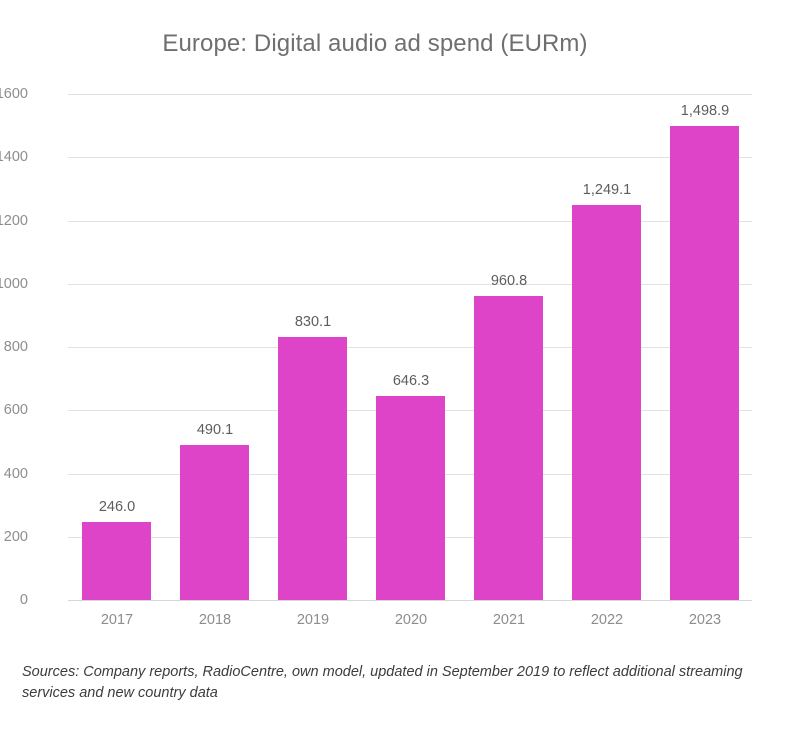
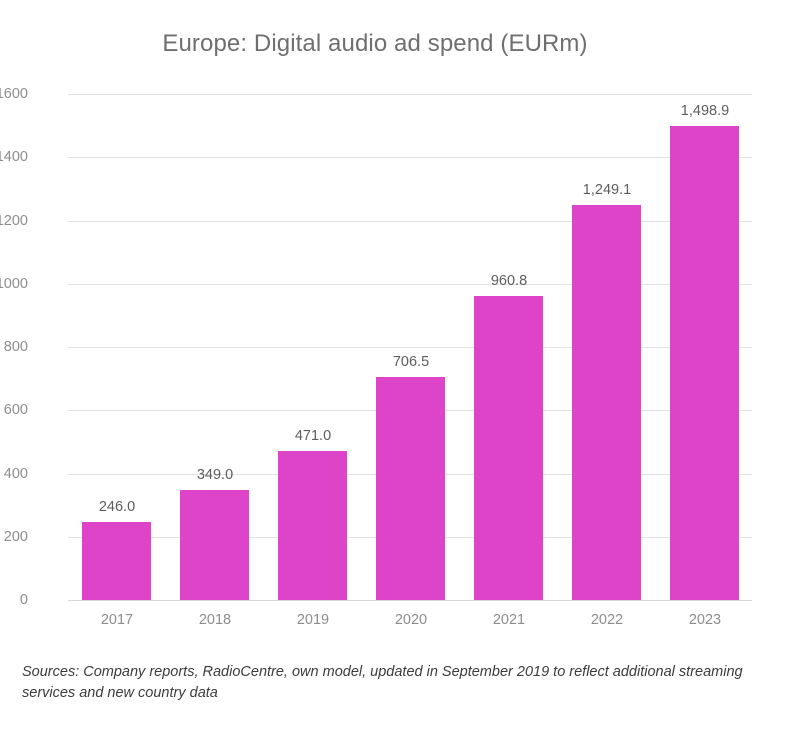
2018: 490.1 -> 349.0
2019: 830.1 -> 471.0
2020: 646.3 -> 706.5
